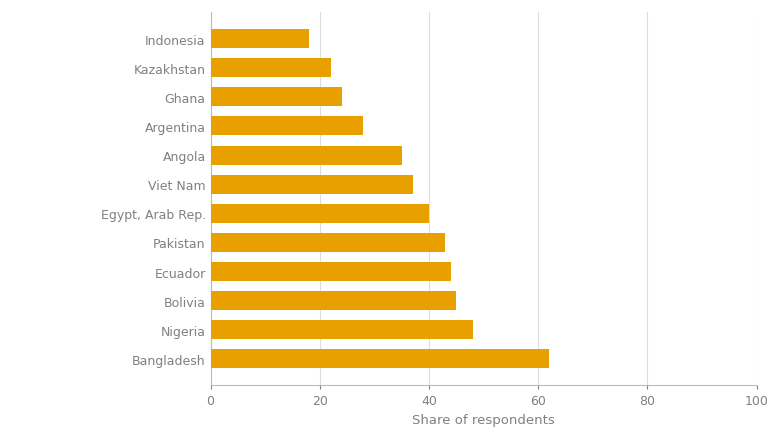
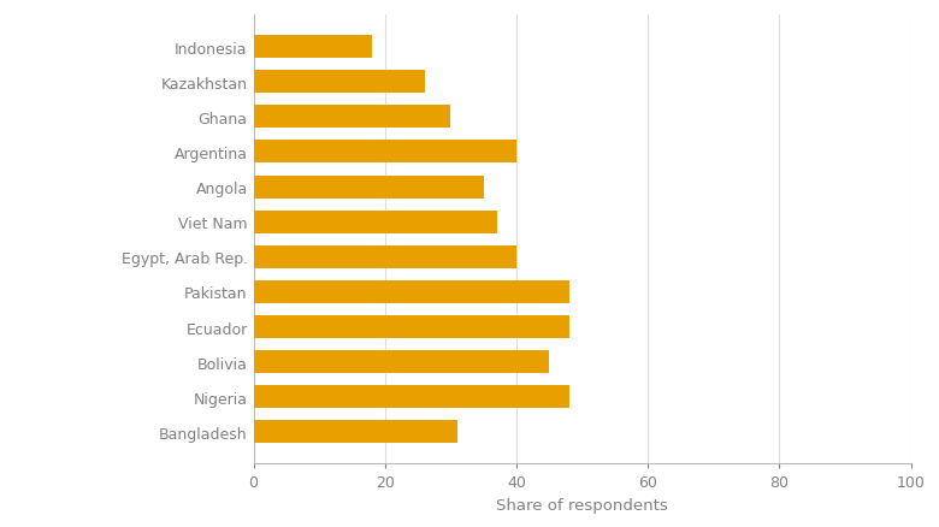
Kazakhstan: 22 -> 26
Ghana: 24 -> 30
Argentina: 28 -> 40
Pakistan: 43 -> 48
Ecuador: 44 -> 48
Bangladesh: 62 -> 31
